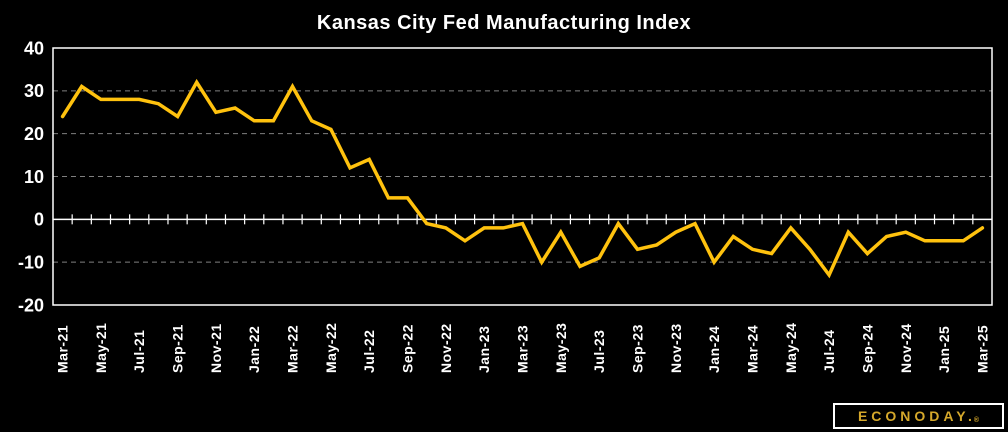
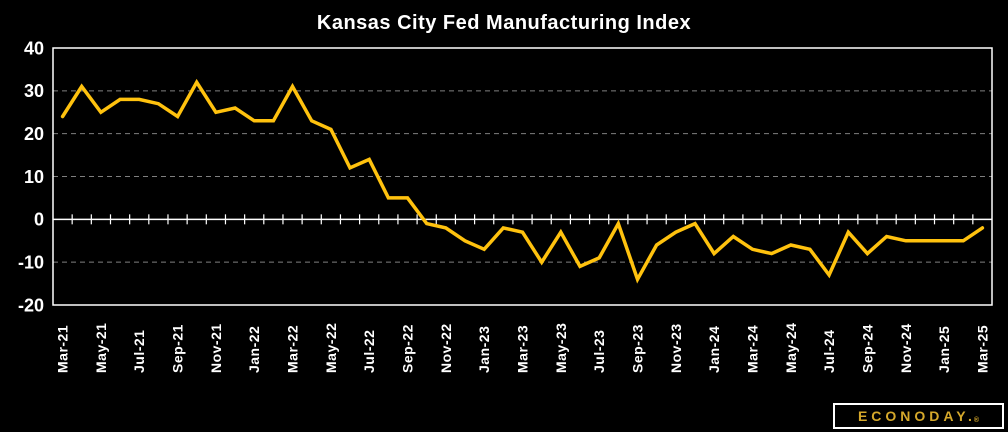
May-21: 28 -> 25
Jan-23: -2 -> -7
Mar-23: -1 -> -3
Sep-23: -7 -> -14
Jan-24: -10 -> -8
May-24: -2 -> -6
Nov-24: -3 -> -5
